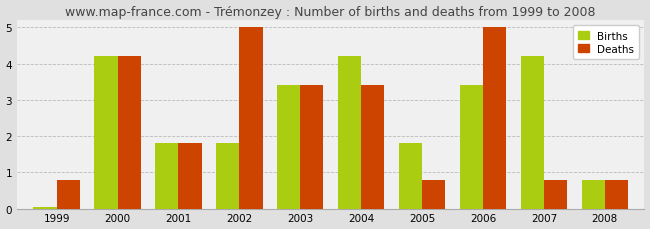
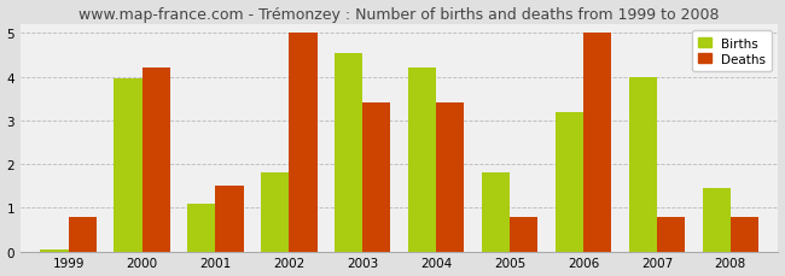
Births/2000: 4.20 -> 3.95
Births/2001: 1.80 -> 1.10
Deaths/2001: 1.8 -> 1.5
Births/2003: 3.40 -> 4.55
Births/2006: 3.40 -> 3.20
Births/2007: 4.20 -> 4.00
Births/2008: 0.80 -> 1.45
